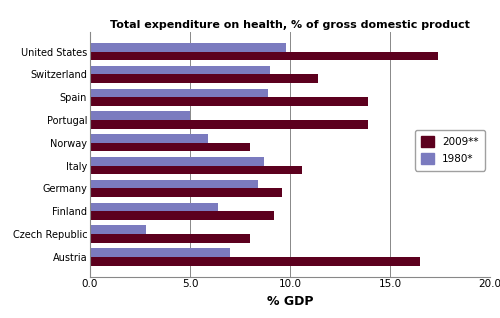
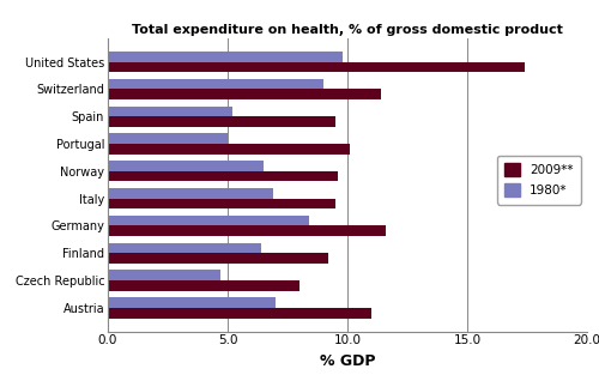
1980*/Spain: 8.9 -> 5.2
2009**/Spain: 13.9 -> 9.5
2009**/Portugal: 13.9 -> 10.1
1980*/Norway: 5.9 -> 6.5
2009**/Norway: 8.0 -> 9.6
1980*/Italy: 8.7 -> 6.9
2009**/Italy: 10.6 -> 9.5
2009**/Germany: 9.6 -> 11.6
1980*/Czech Republic: 2.8 -> 4.7
2009**/Austria: 16.5 -> 11.0
